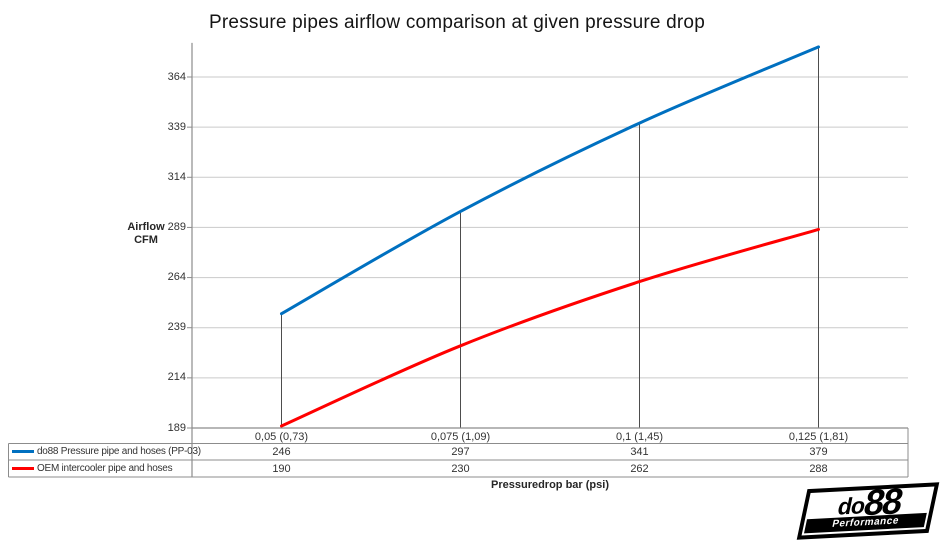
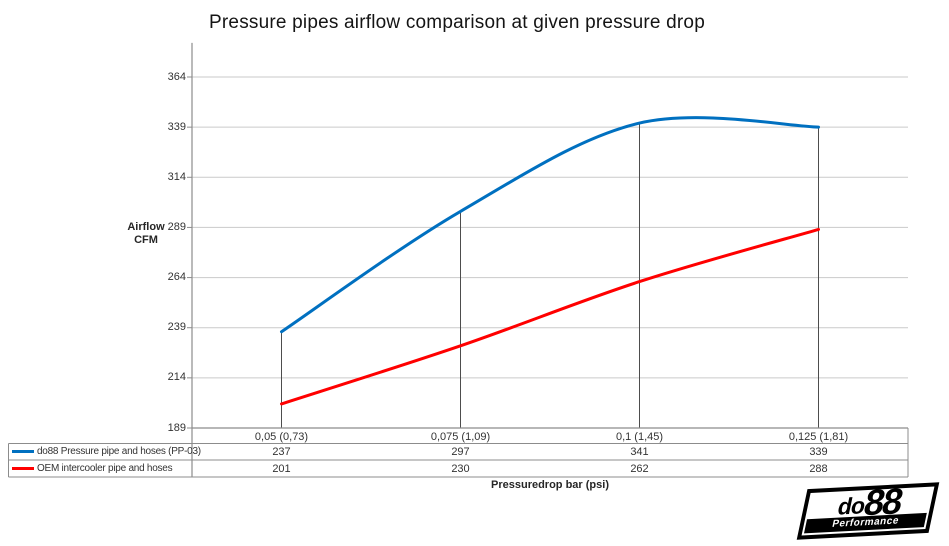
do88 Pressure pipe and hoses (PP-03)/0,05 (0,73): 246 -> 237
OEM intercooler pipe and hoses/0,05 (0,73): 190 -> 201
do88 Pressure pipe and hoses (PP-03)/0,125 (1,81): 379 -> 339
